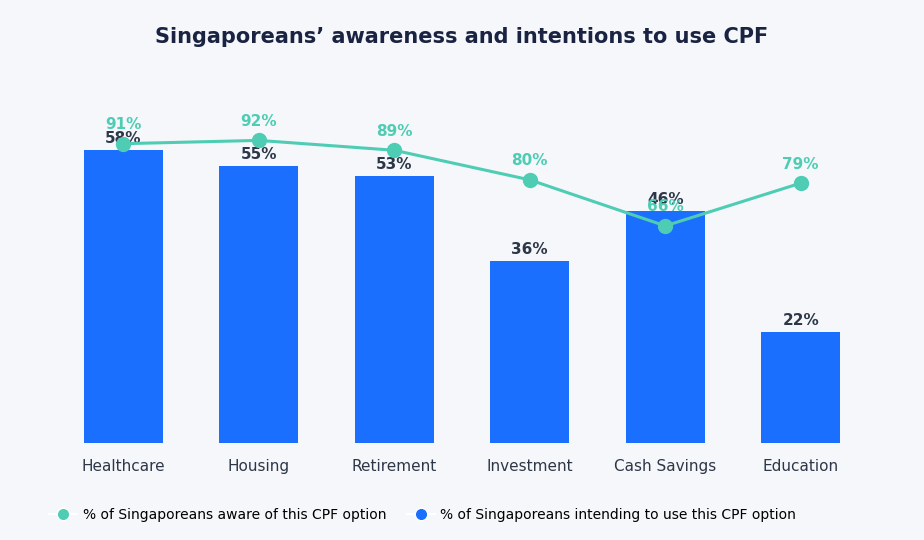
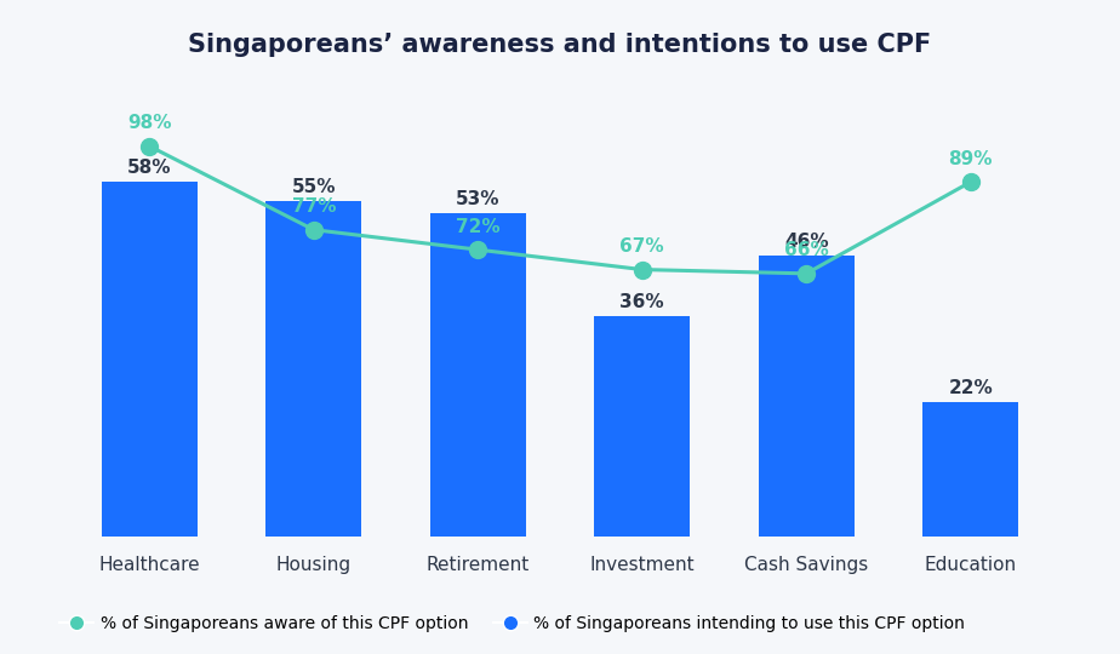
% of Singaporeans aware of this CPF option/Healthcare: 91% -> 98%
% of Singaporeans aware of this CPF option/Housing: 92% -> 77%
% of Singaporeans aware of this CPF option/Retirement: 89% -> 72%
% of Singaporeans aware of this CPF option/Investment: 80% -> 67%
% of Singaporeans aware of this CPF option/Education: 79% -> 89%
